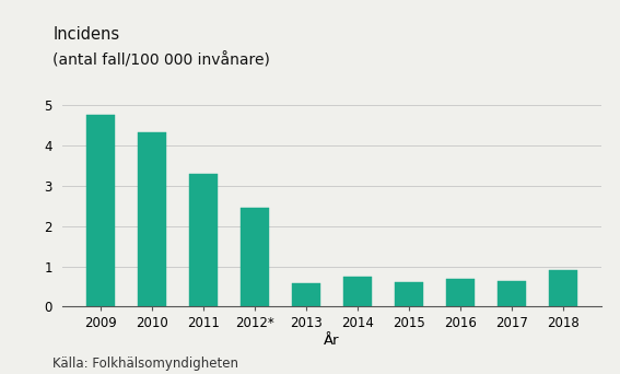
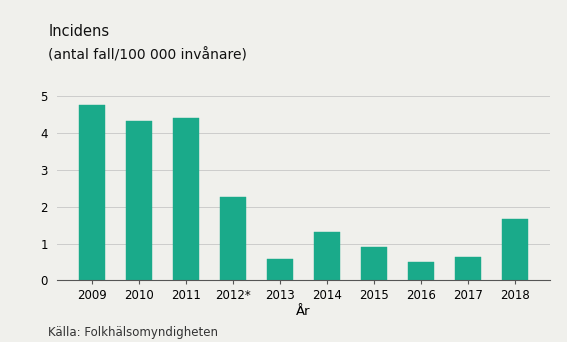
2011: 3.30 -> 4.40
2012*: 2.45 -> 2.25
2014: 0.74 -> 1.30
2015: 0.62 -> 0.90
2016: 0.70 -> 0.50
2018: 0.91 -> 1.65
